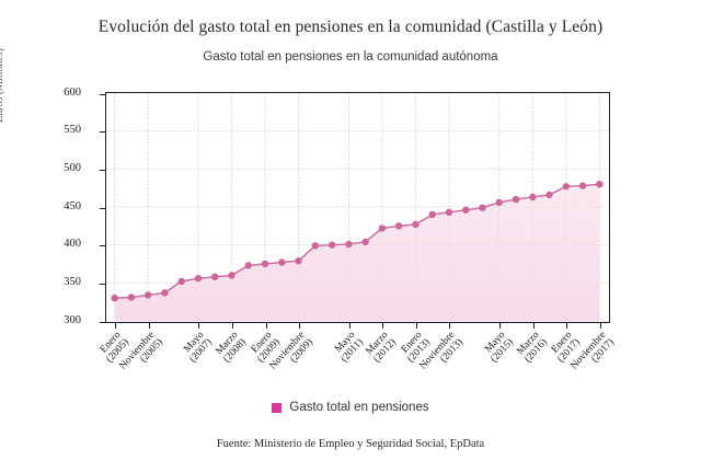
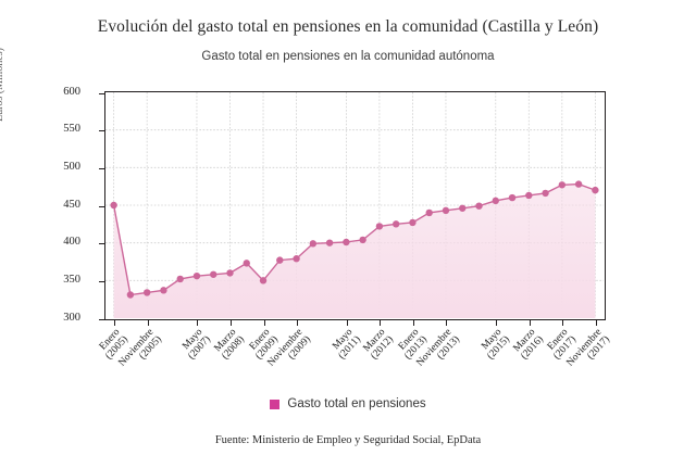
Enero (2005): 330 -> 450
Enero (2009): 380 -> 350
Noviembre (2017): 480 -> 470
